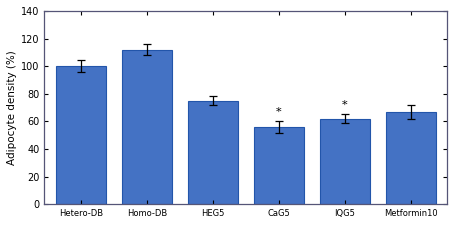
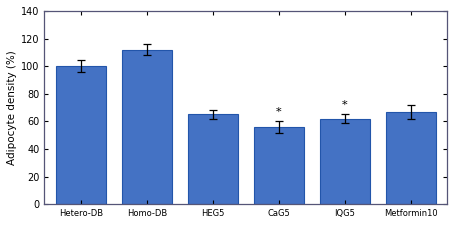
HEG5: 75 -> 65
